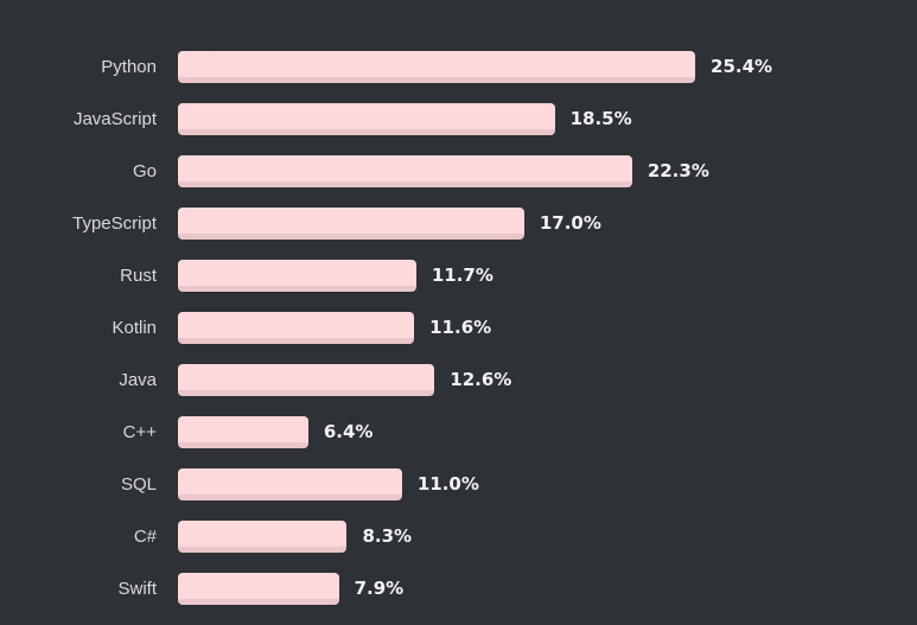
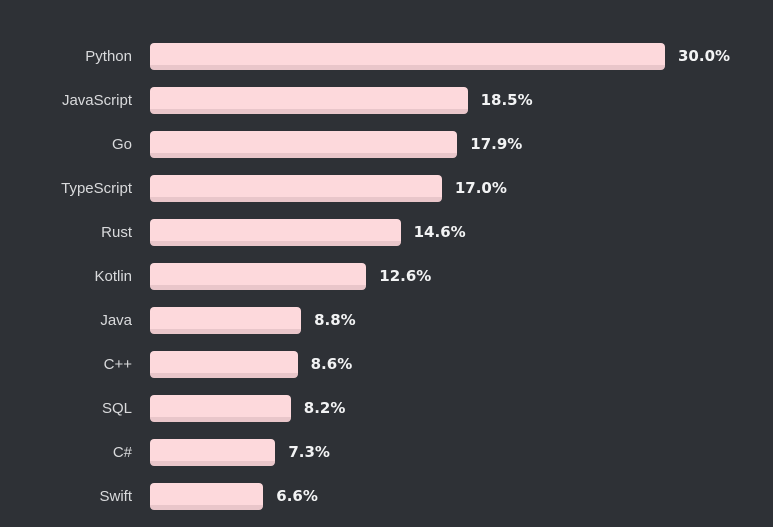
Python: 25.4% -> 30.0%
Go: 22.3% -> 17.9%
Rust: 11.7% -> 14.6%
Kotlin: 11.6% -> 12.6%
Java: 12.6% -> 8.8%
C++: 6.4% -> 8.6%
SQL: 11.0% -> 8.2%
C#: 8.3% -> 7.3%
Swift: 7.9% -> 6.6%
